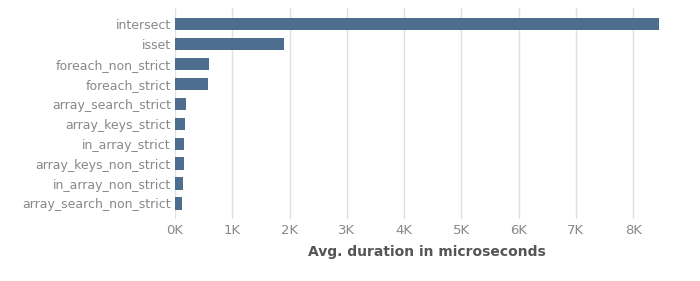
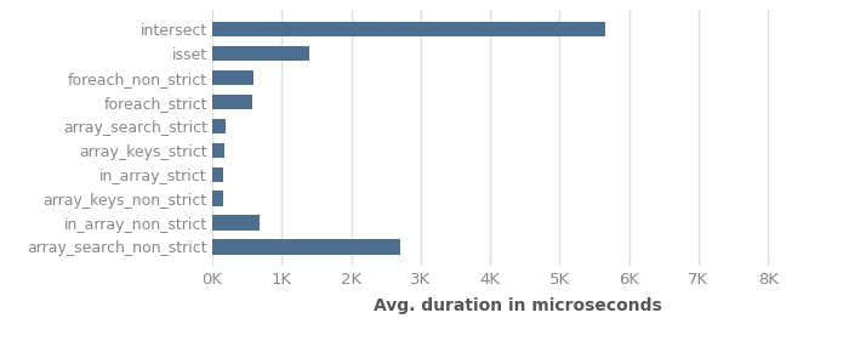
intersect: 8.45K -> 5.66K
isset: 1.90K -> 1.40K
in_array_non_strict: 0.14K -> 0.68K
array_search_non_strict: 0.13K -> 2.70K
